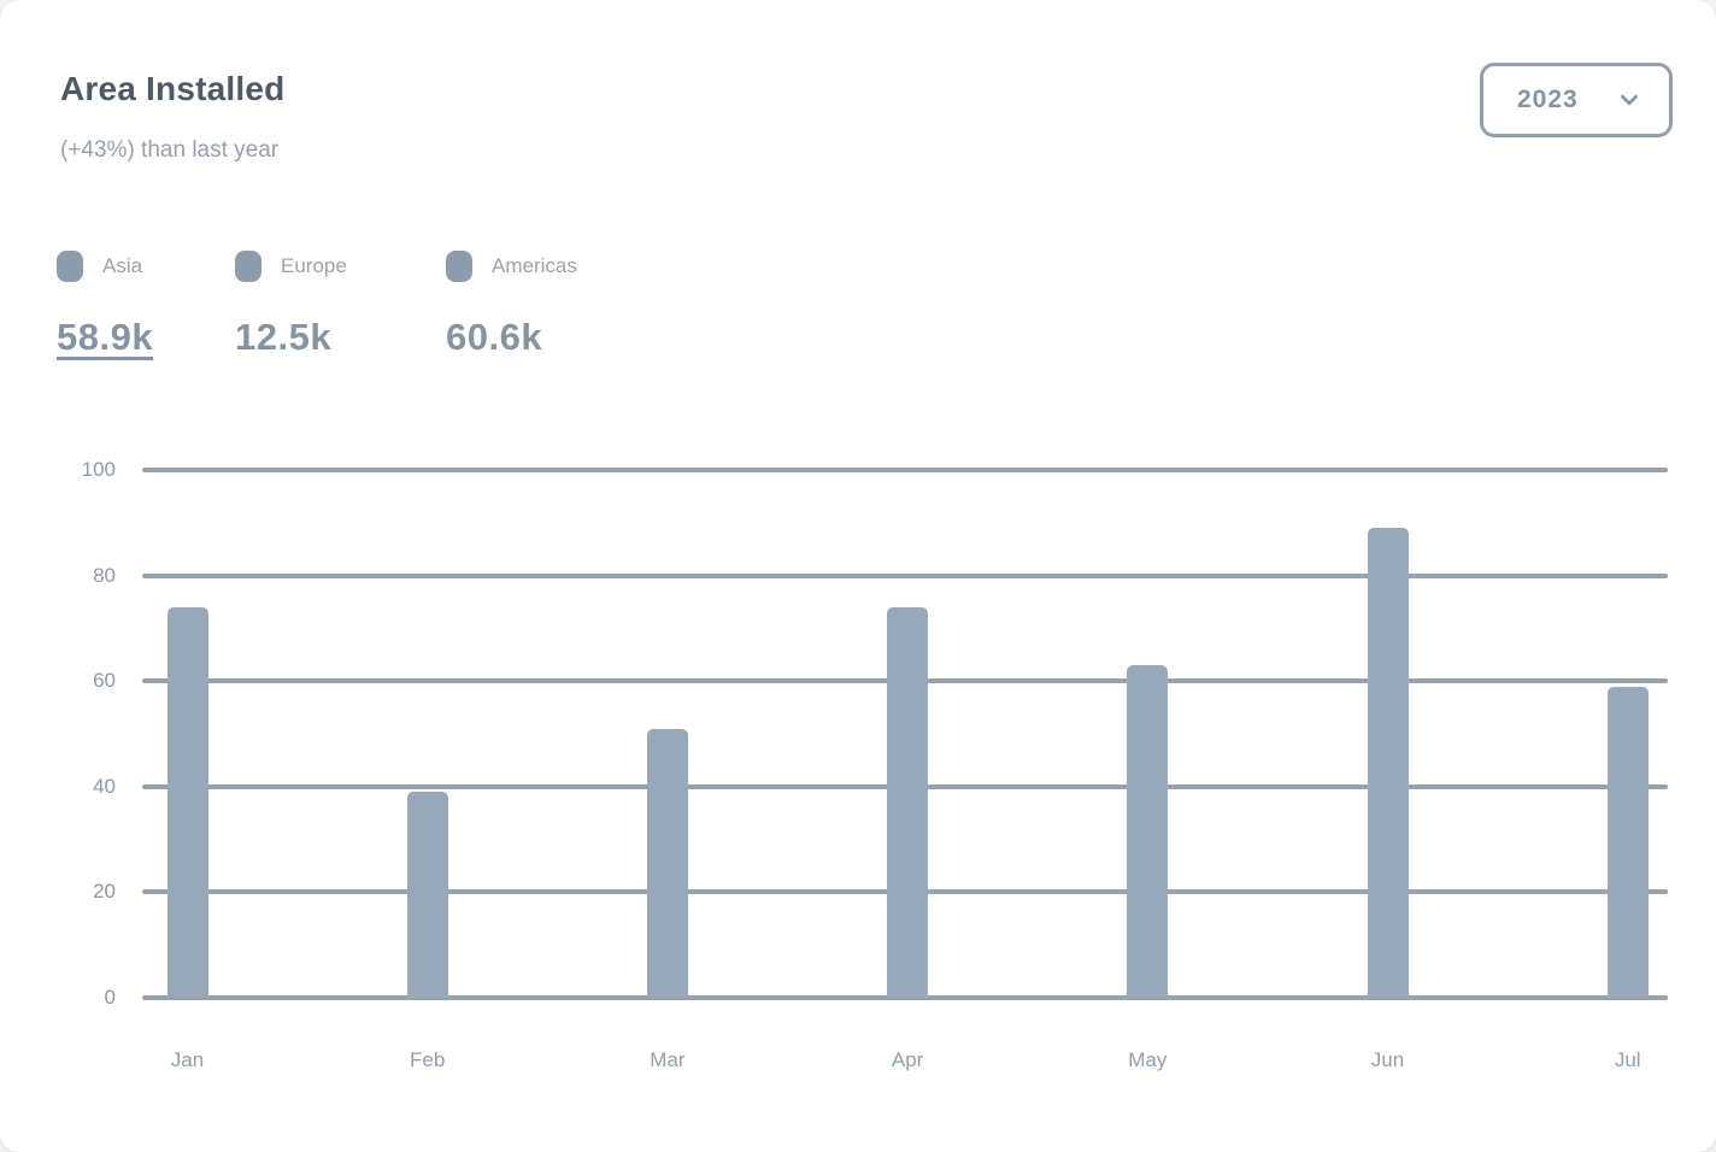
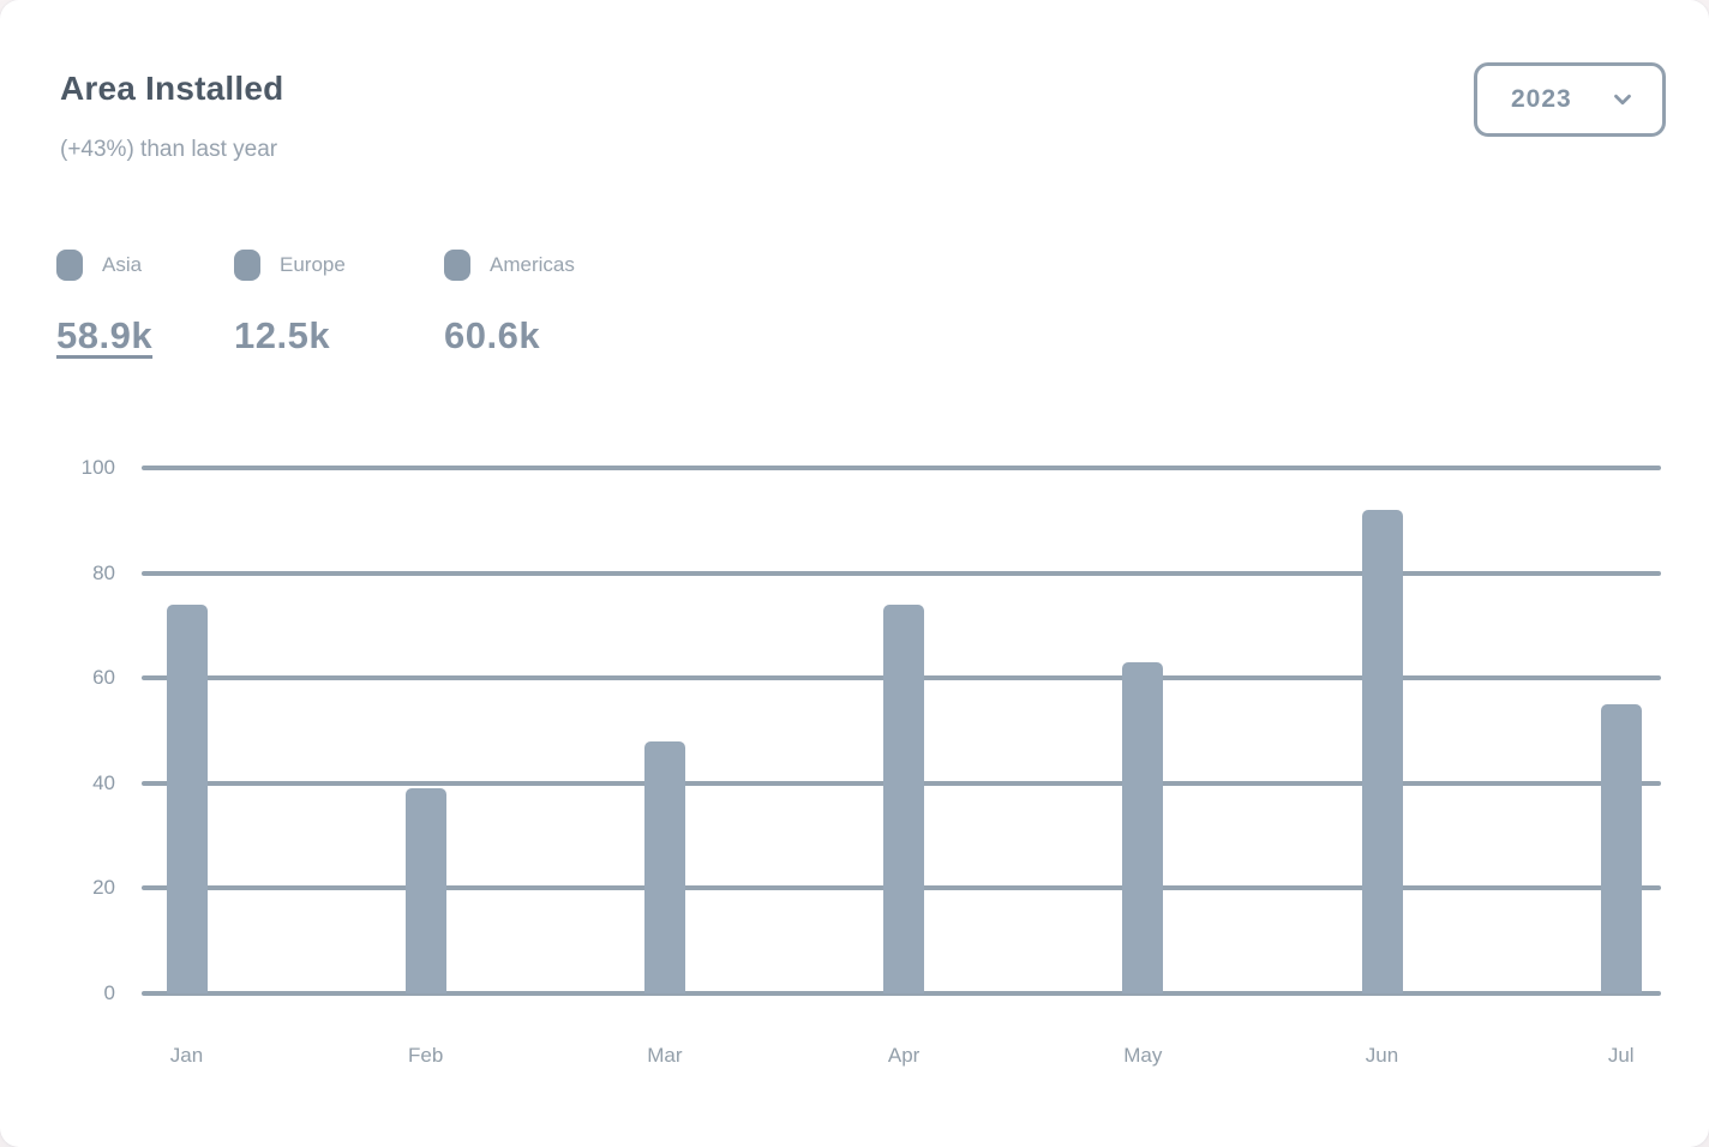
Mar: 51 -> 48
Jun: 89 -> 92
Jul: 59 -> 55
